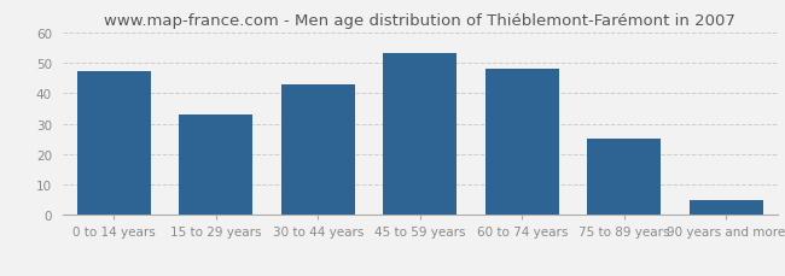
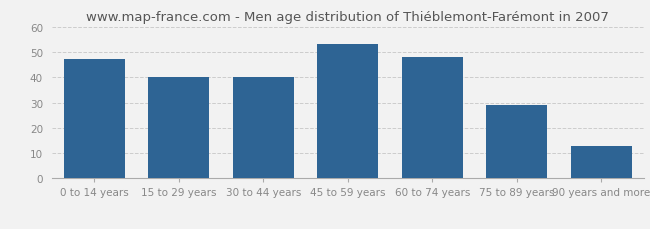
15 to 29 years: 33 -> 40
30 to 44 years: 43 -> 40
75 to 89 years: 25 -> 29
90 years and more: 5 -> 13
